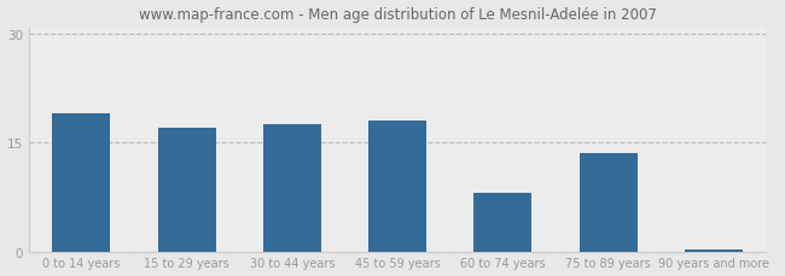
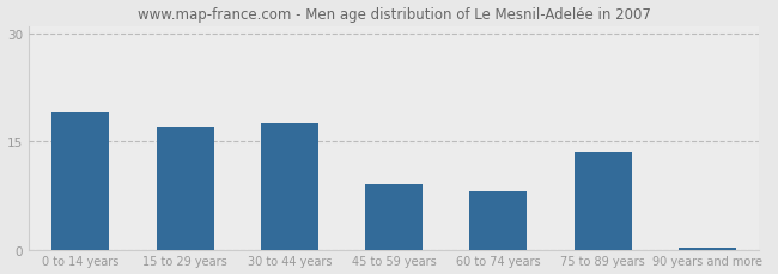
45 to 59 years: 18.0 -> 9.0
